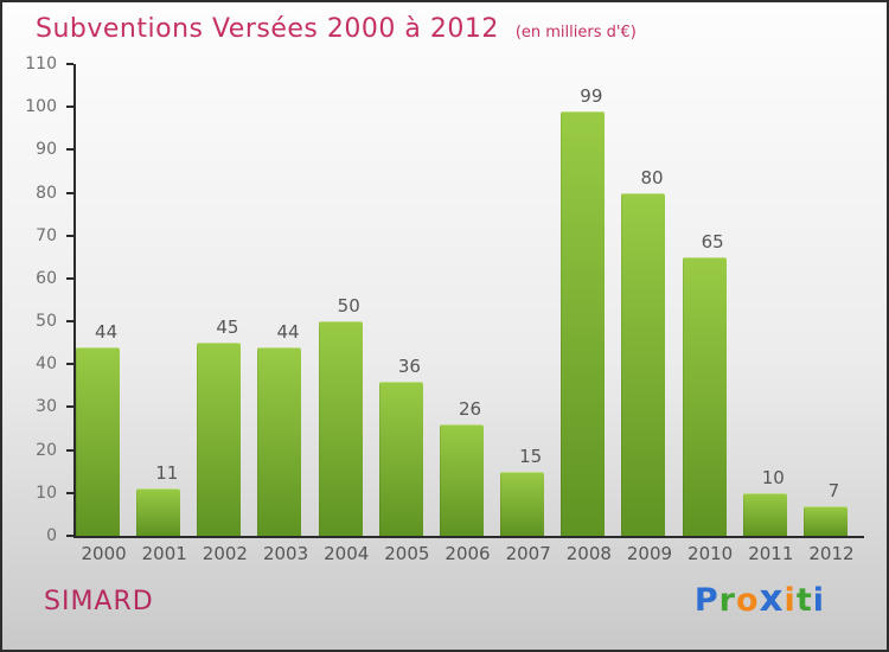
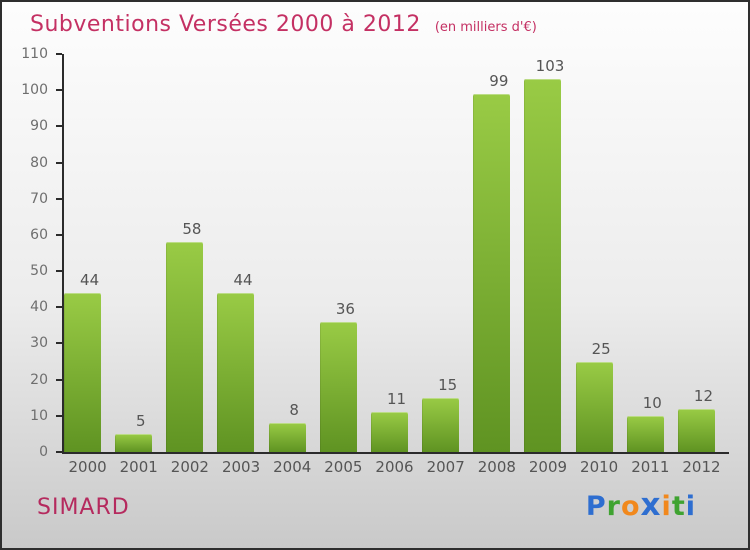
2001: 11 -> 5
2002: 45 -> 58
2004: 50 -> 8
2006: 26 -> 11
2009: 80 -> 103
2010: 65 -> 25
2012: 7 -> 12
